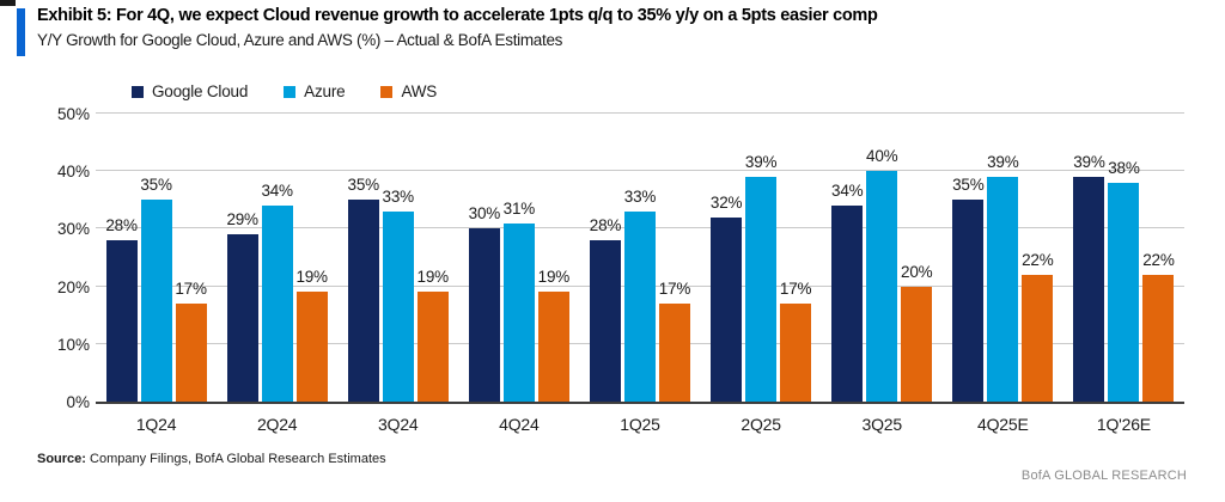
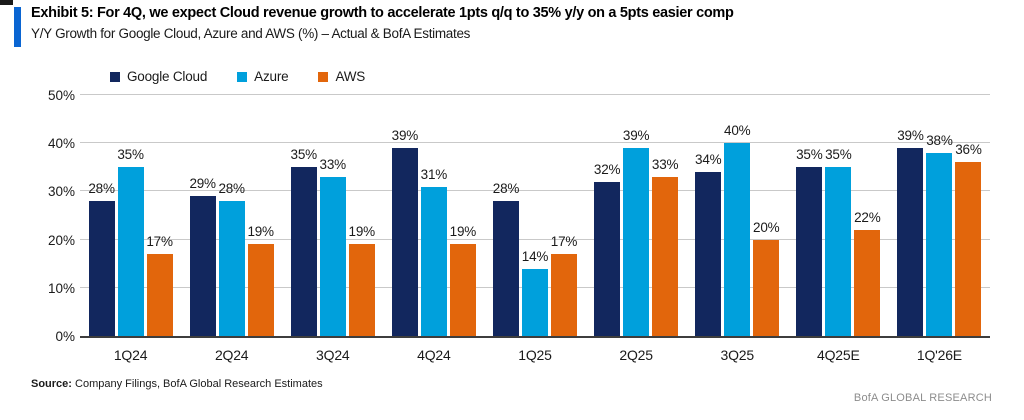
Azure/2Q24: 34% -> 28%
Google Cloud/4Q24: 30% -> 39%
Azure/1Q25: 33% -> 14%
AWS/2Q25: 17% -> 33%
Azure/4Q25E: 39% -> 35%
AWS/1Q'26E: 22% -> 36%
